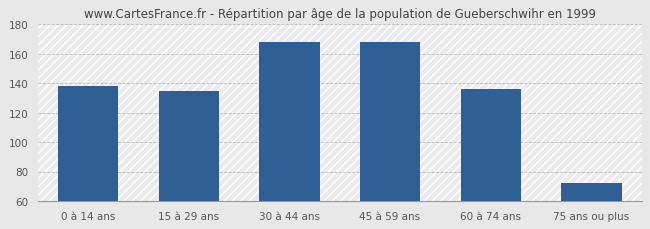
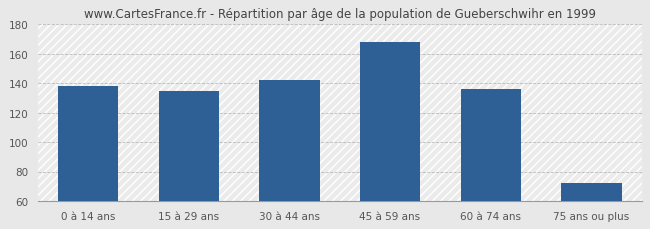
30 à 44 ans: 168 -> 142
